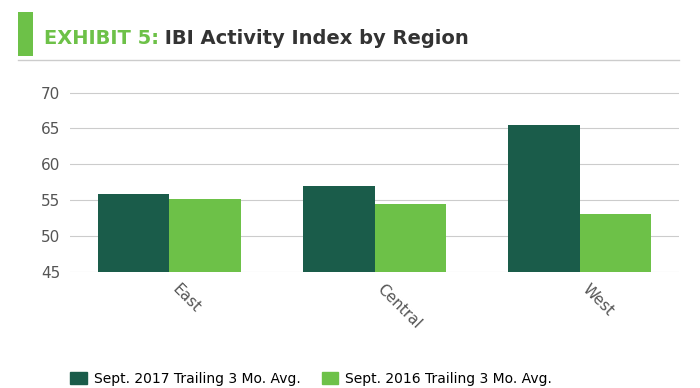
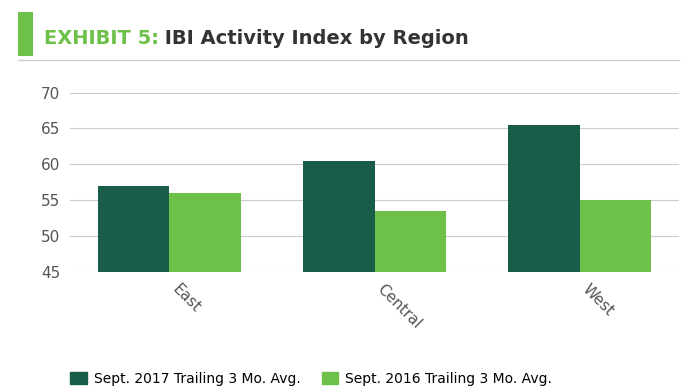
Sept. 2017 Trailing 3 Mo. Avg./East: 55.8 -> 57.0
Sept. 2016 Trailing 3 Mo. Avg./East: 55.2 -> 56.0
Sept. 2017 Trailing 3 Mo. Avg./Central: 57.0 -> 60.5
Sept. 2016 Trailing 3 Mo. Avg./Central: 54.4 -> 53.5
Sept. 2016 Trailing 3 Mo. Avg./West: 53.0 -> 55.0
